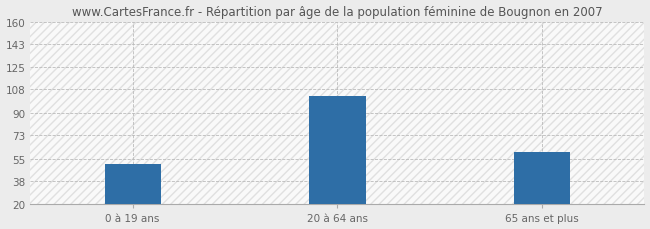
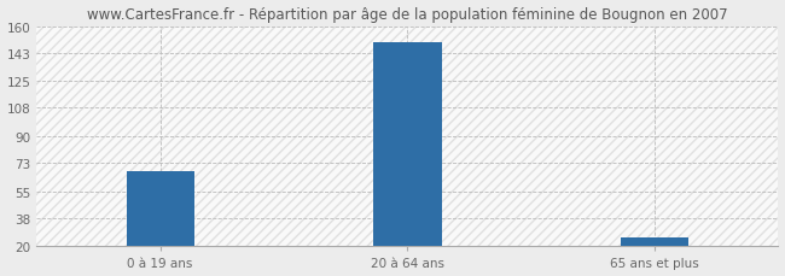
0 à 19 ans: 51 -> 68
20 à 64 ans: 103 -> 150
65 ans et plus: 60 -> 26
